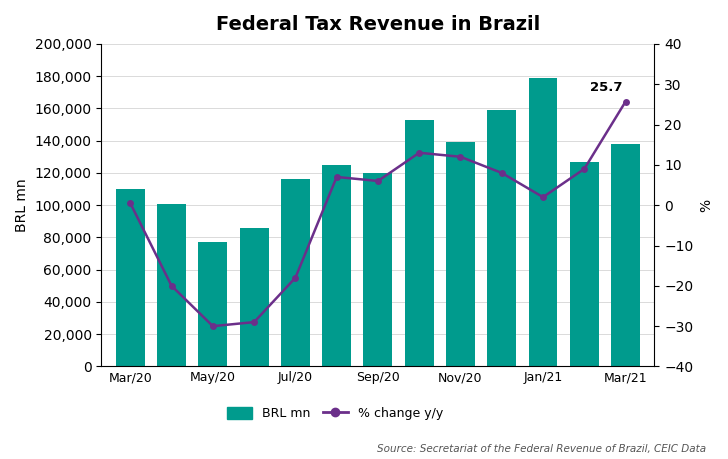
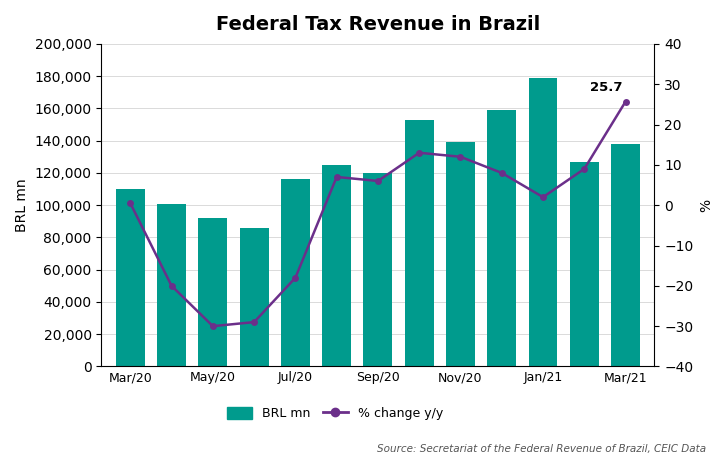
BRL mn/May/20: 77,000 -> 92,000
